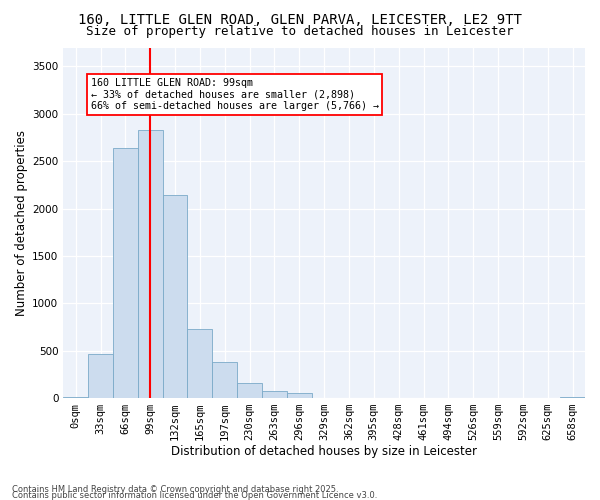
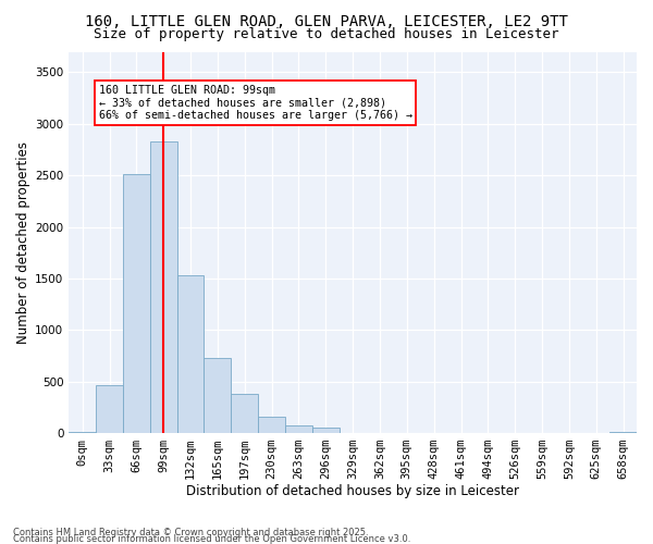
66sqm: 2640 -> 2510
132sqm: 2140 -> 1530
